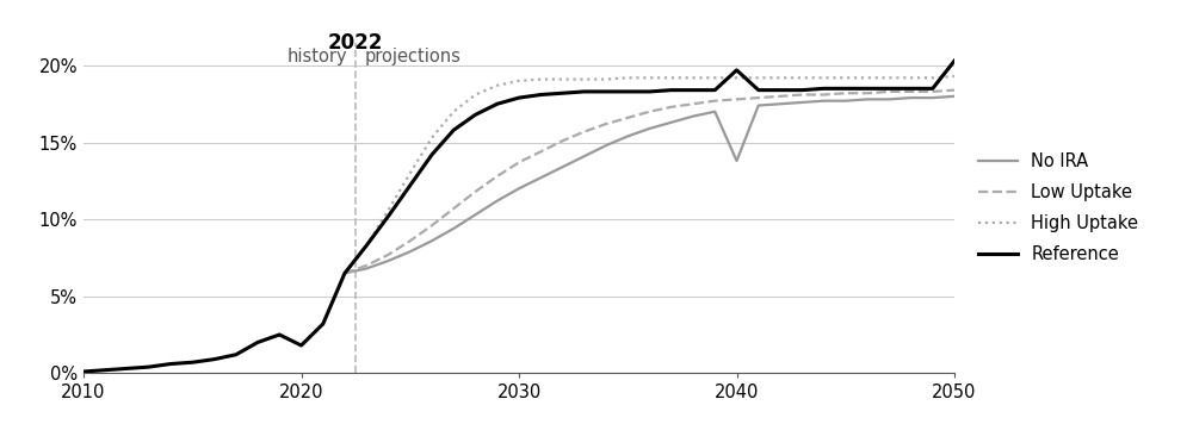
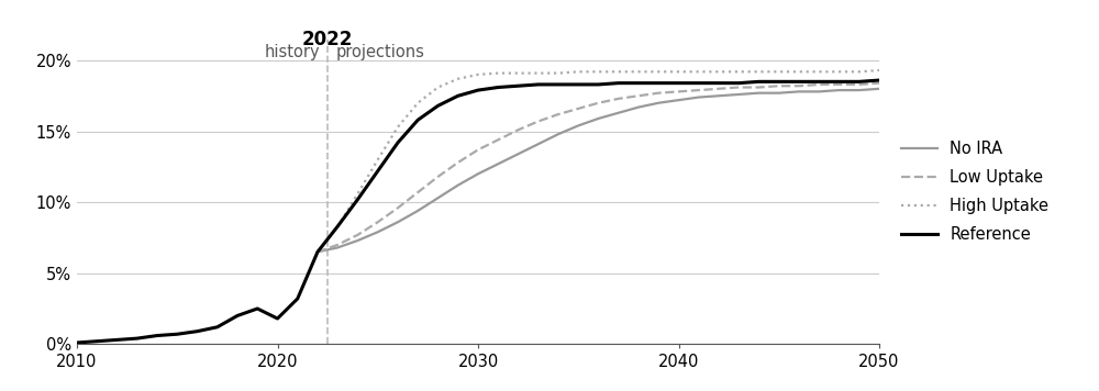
Reference/2040: 19.7% -> 18.4%
No IRA/2040: 13.8% -> 17.2%
Reference/2050: 20.3% -> 18.6%
